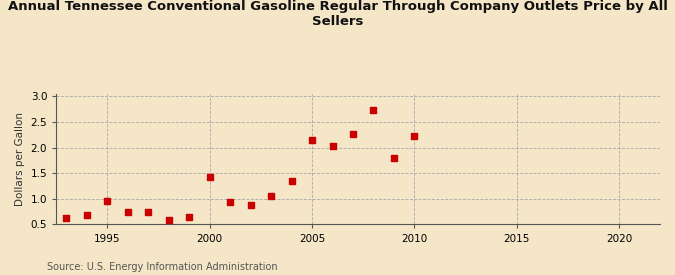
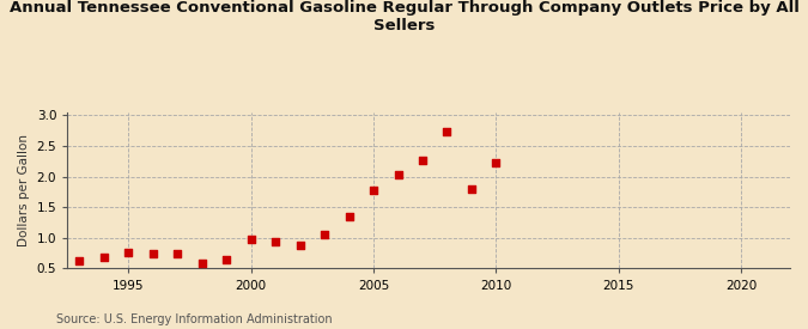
1995: 0.96 -> 0.76
2000: 1.42 -> 0.98
2005: 2.14 -> 1.77
